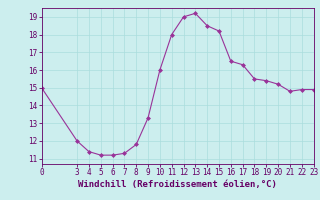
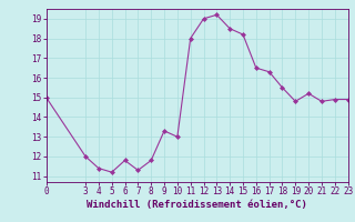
6: 11.2 -> 11.8
10: 16.0 -> 13.0
19: 15.4 -> 14.8
